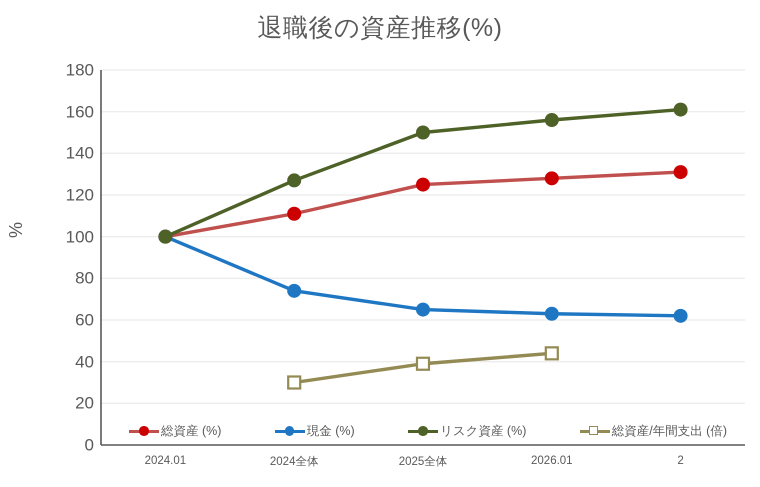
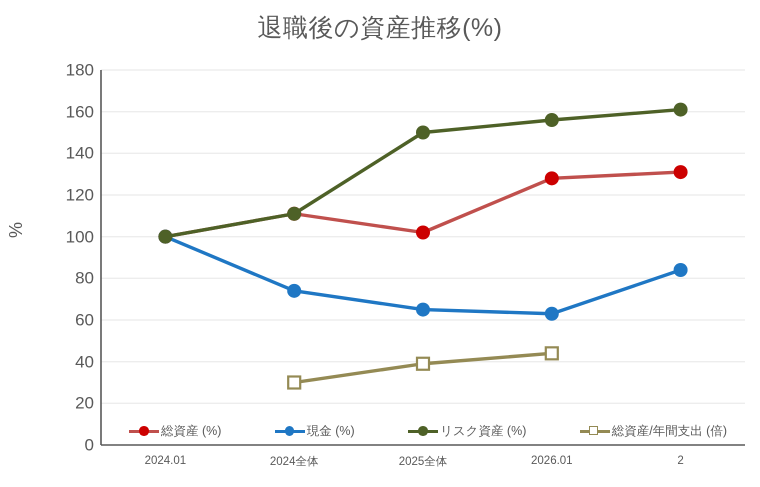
リスク資産 (%)/2024全体: 127 -> 111
総資産 (%)/2025全体: 125 -> 102
現金 (%)/2: 62 -> 84
